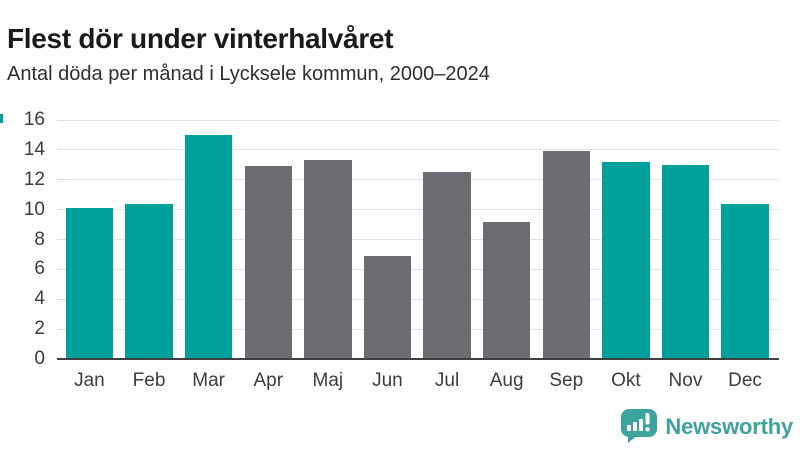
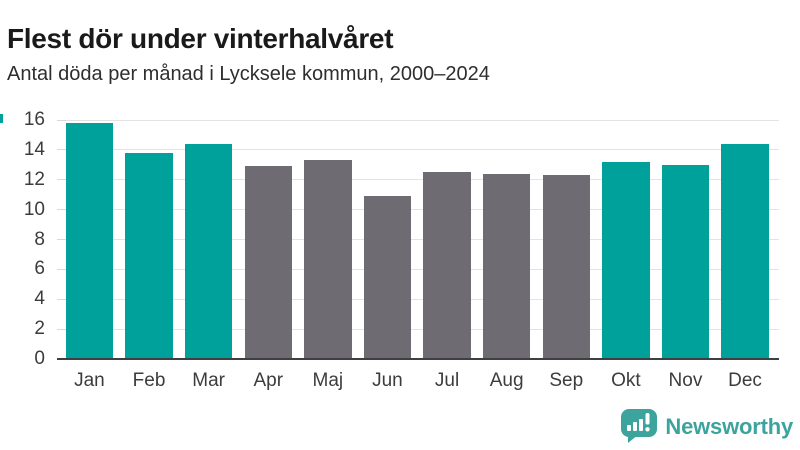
Jan: 10.1 -> 15.8
Feb: 10.4 -> 13.8
Mar: 15.0 -> 14.4
Jun: 6.9 -> 10.9
Aug: 9.2 -> 12.4
Sep: 13.9 -> 12.3
Dec: 10.4 -> 14.4
